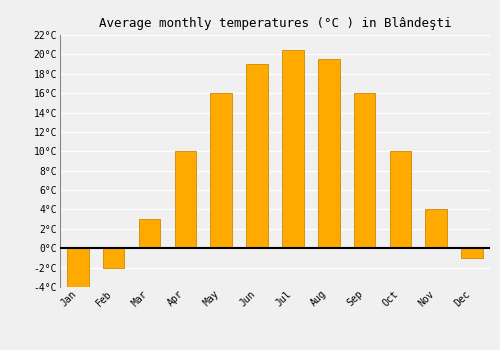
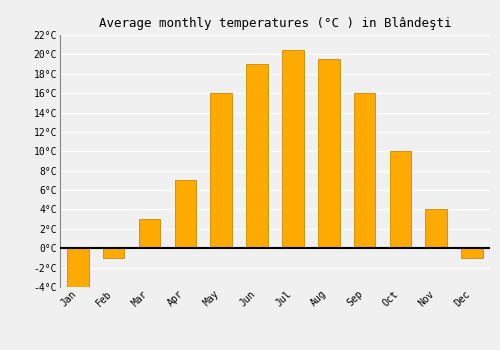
Feb: -2.0°C -> -1.0°C
Apr: 10.0°C -> 7.0°C
